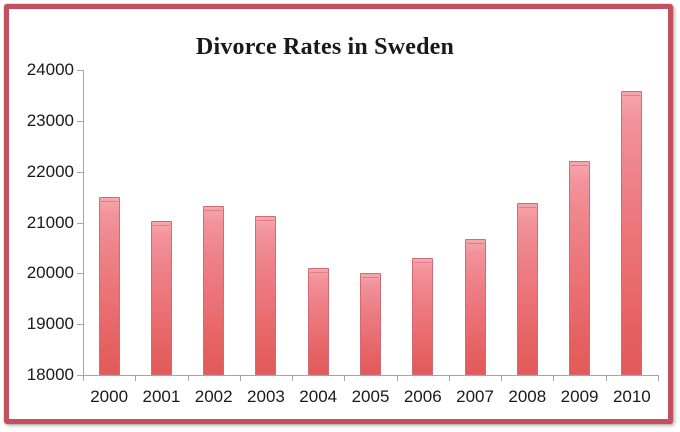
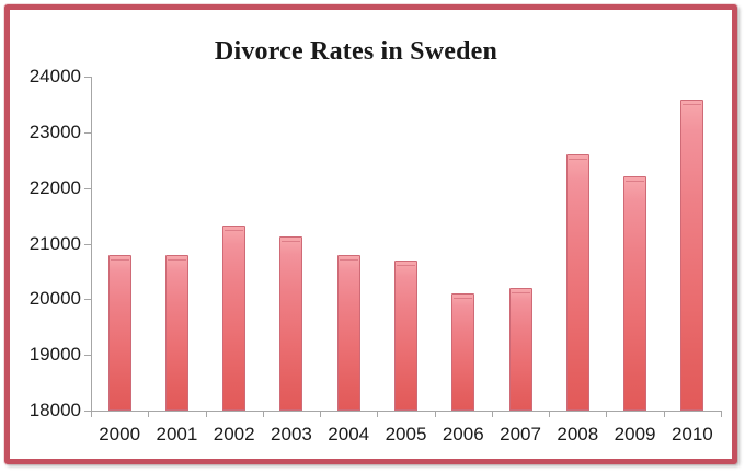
2000: 21500 -> 20800
2001: 21000 -> 20800
2004: 20100 -> 20800
2005: 20000 -> 20700
2006: 20300 -> 20100
2007: 20700 -> 20200
2008: 21400 -> 22600
